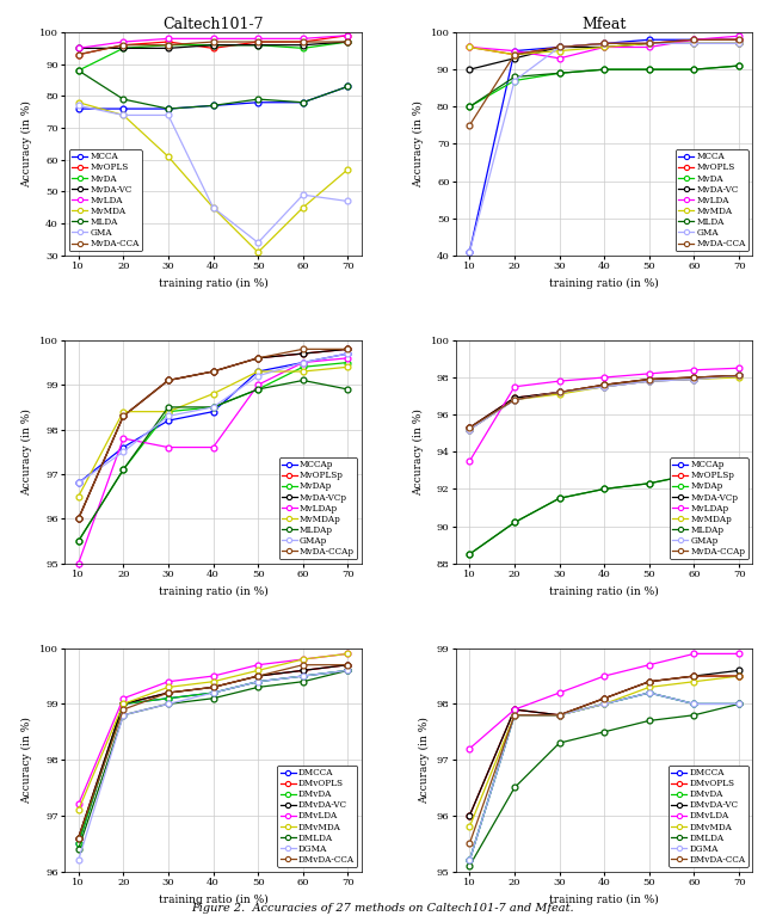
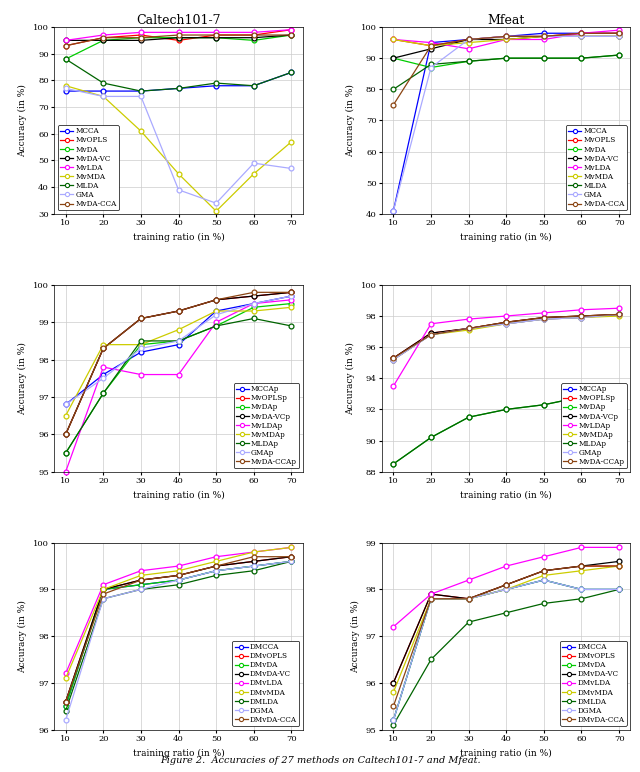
Caltech101-7/GMA/40: 45 -> 39
Mfeat/MvDA/10: 80 -> 90
